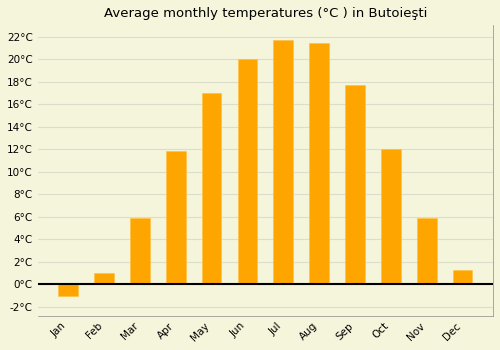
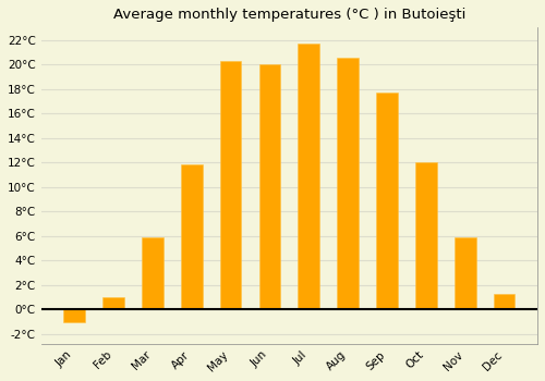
May: 17.0°C -> 20.3°C
Aug: 21.4°C -> 20.5°C
